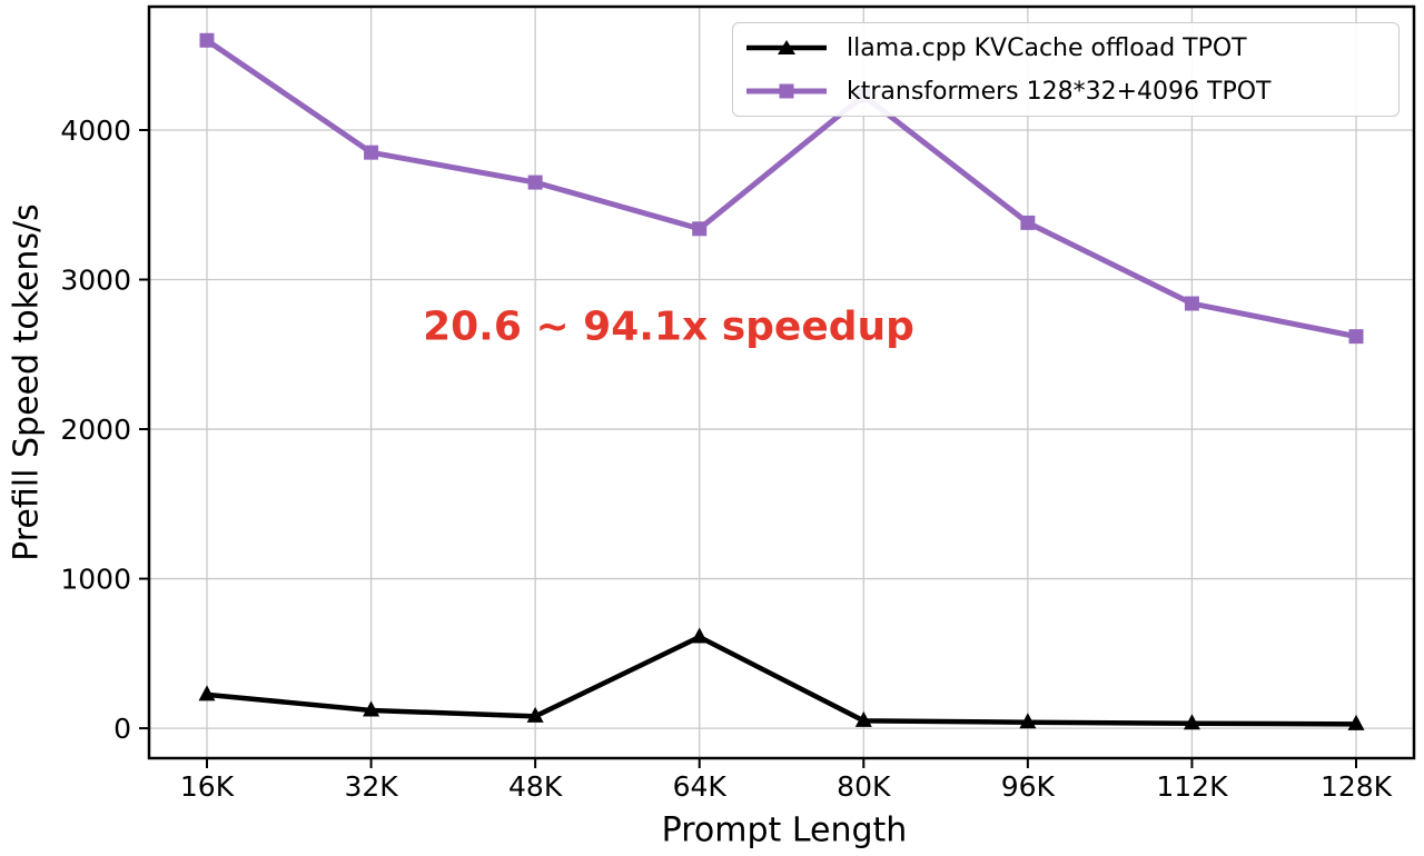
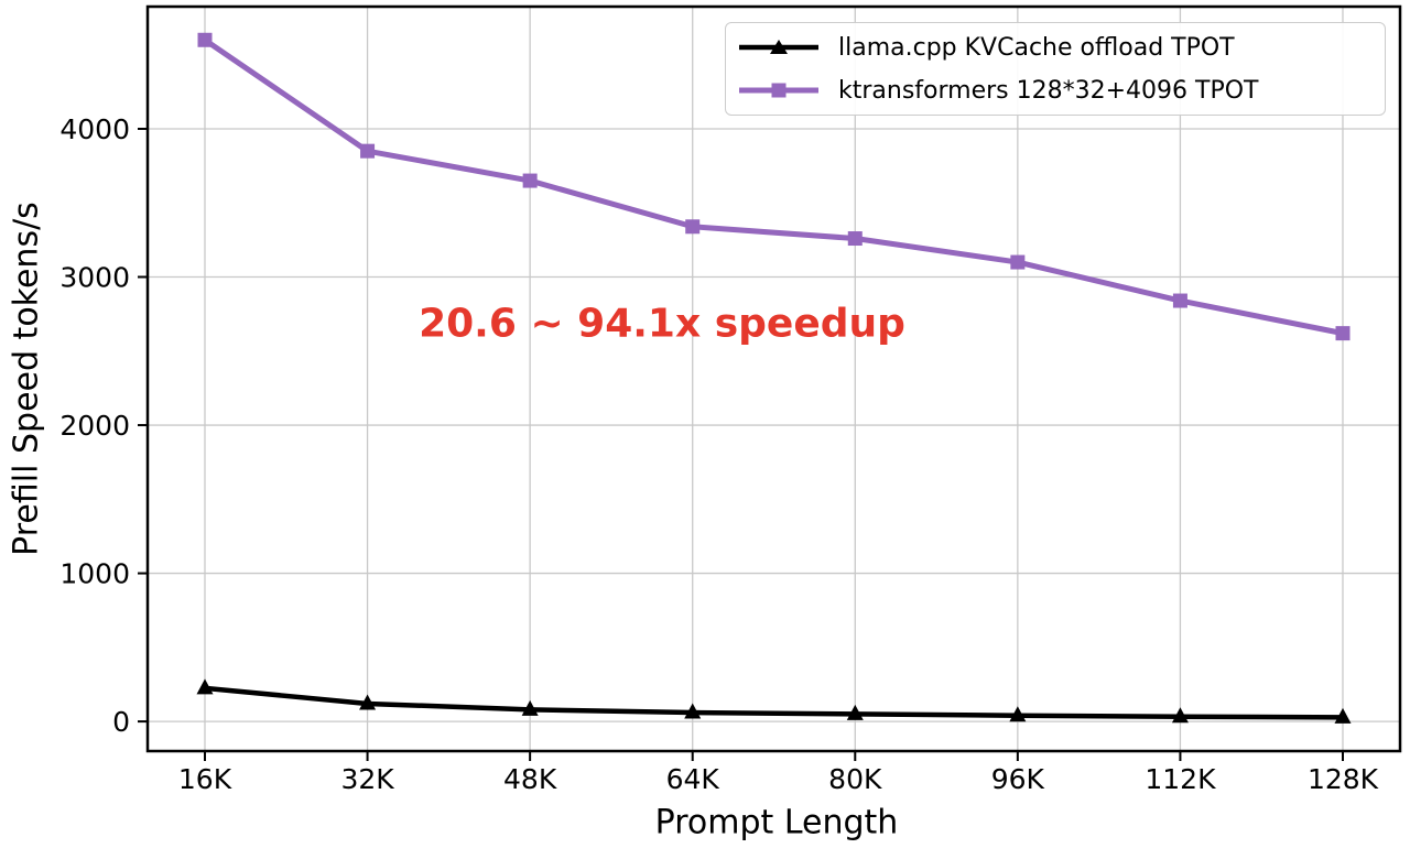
llama.cpp KVCache offload TPOT/64K: 610 -> 60
ktransformers 128*32+4096 TPOT/80K: 4230 -> 3260
ktransformers 128*32+4096 TPOT/96K: 3380 -> 3100
